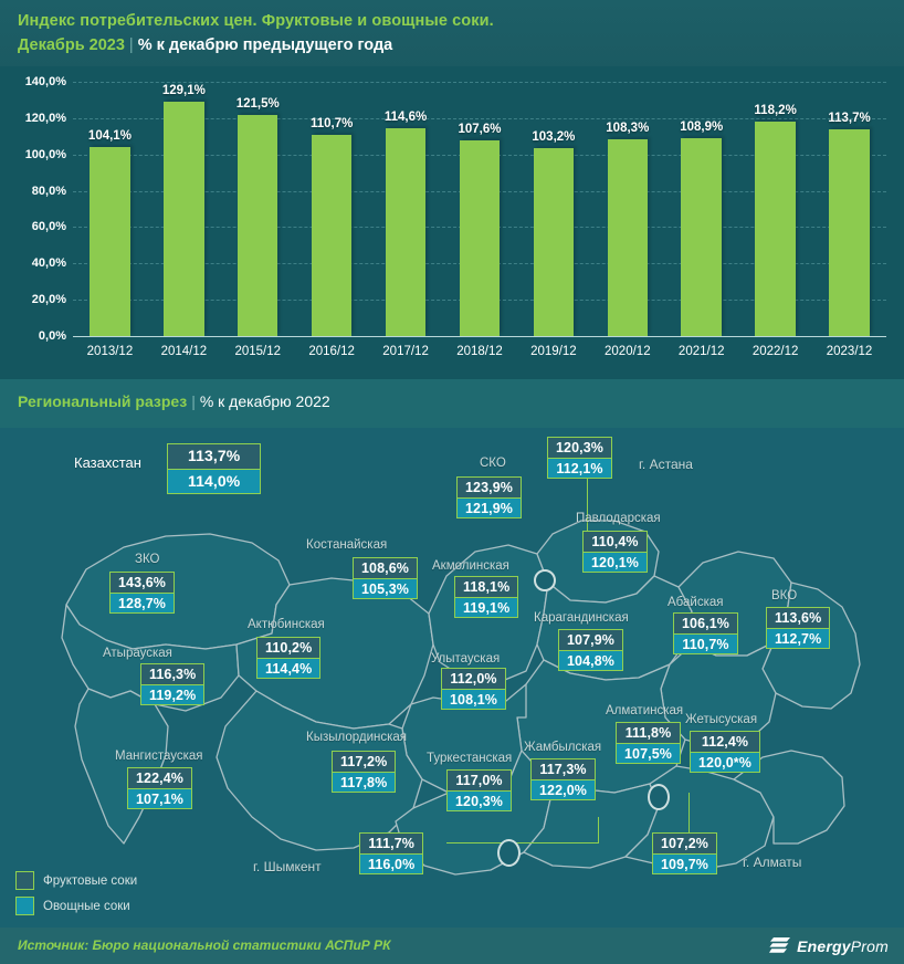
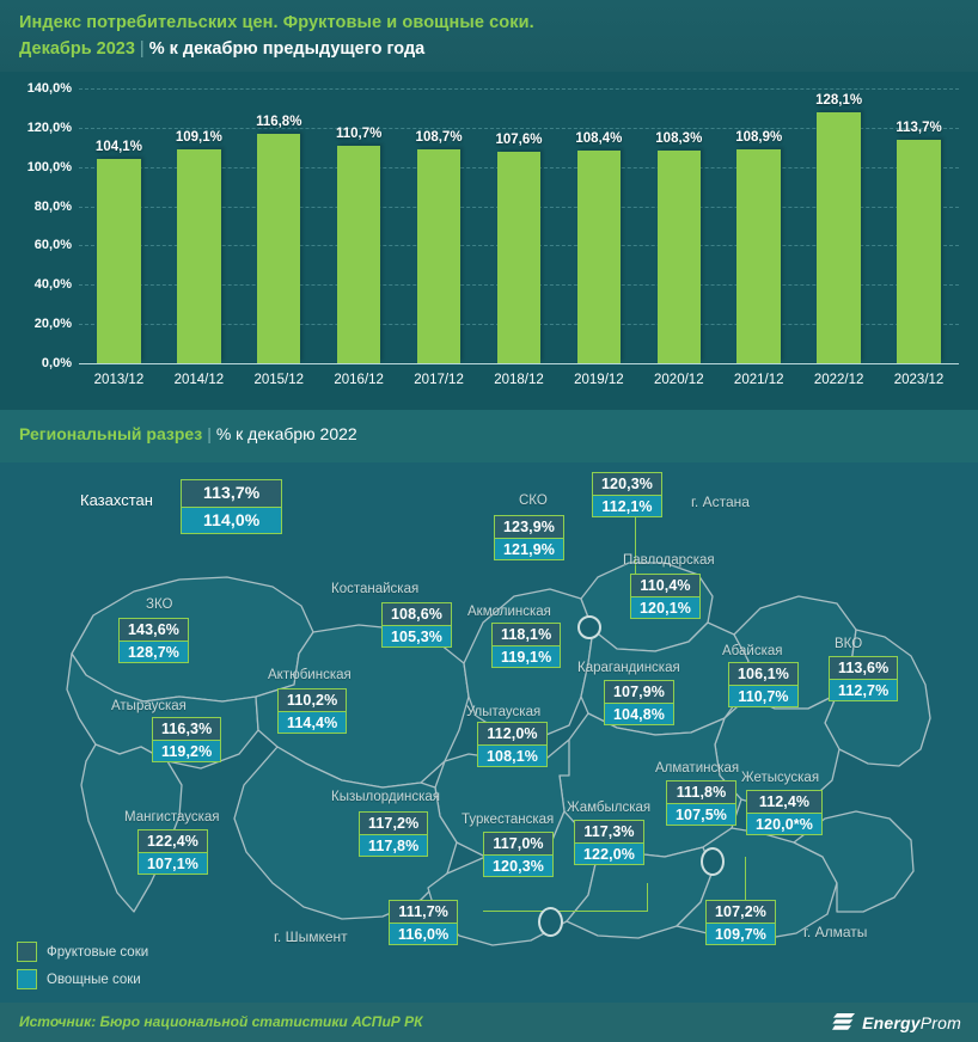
2014/12: 129,1% -> 109,1%
2015/12: 121,5% -> 116,8%
2017/12: 114,6% -> 108,7%
2019/12: 103,2% -> 108,4%
2022/12: 118,2% -> 128,1%
